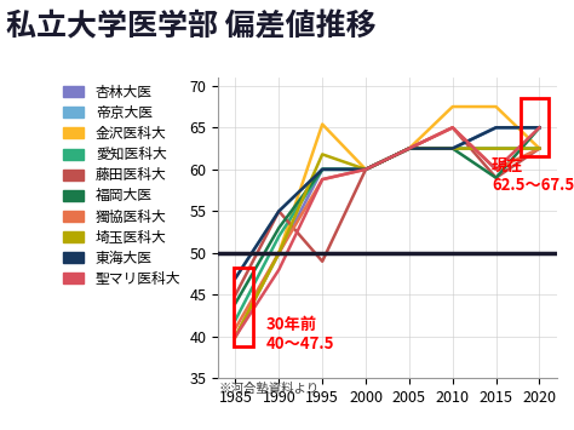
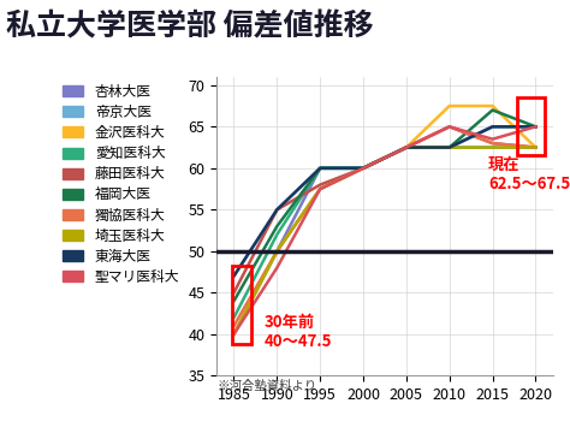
金沢医科大/1995: 65.4 -> 57.5
藤田医科大/1995: 49.0 -> 58.0
獨協医科大/1995: 58.8 -> 57.5
埼玉医科大/1995: 61.8 -> 57.5
聖マリ医科大/1995: 58.8 -> 57.5
藤田医科大/2015: 59.0 -> 63.0
福岡大医/2015: 59.0 -> 67.0
獨協医科大/2015: 60.0 -> 63.0
聖マリ医科大/2015: 60.0 -> 63.5
